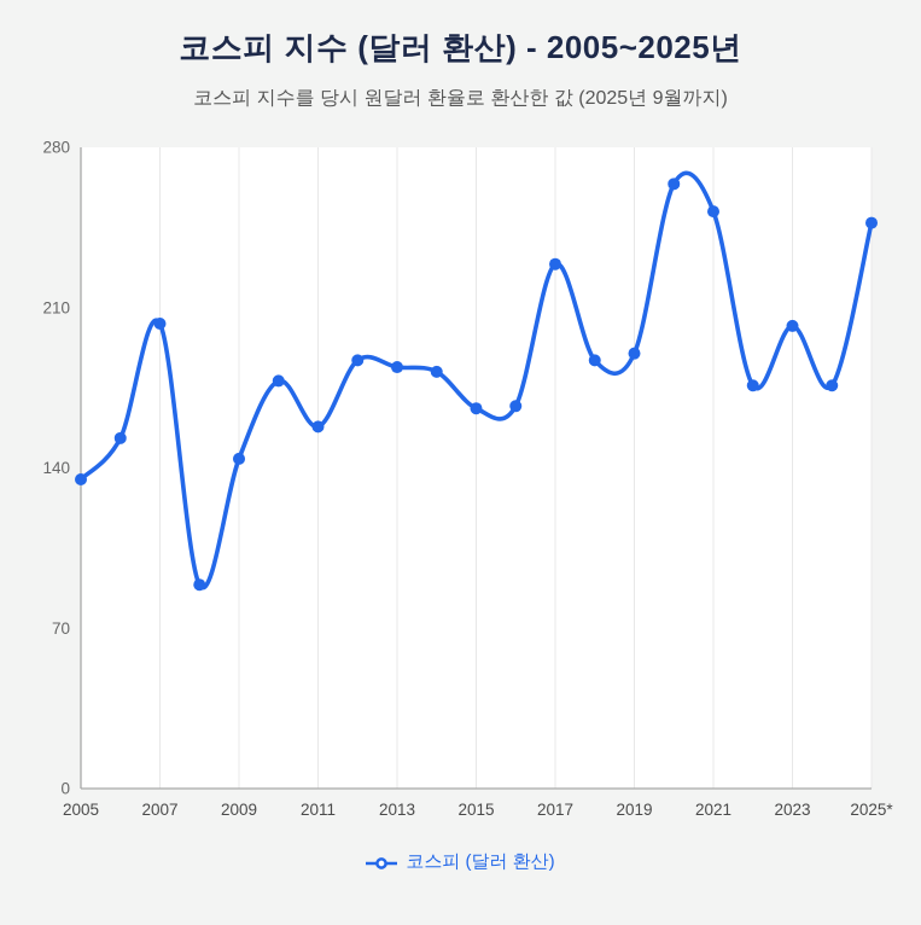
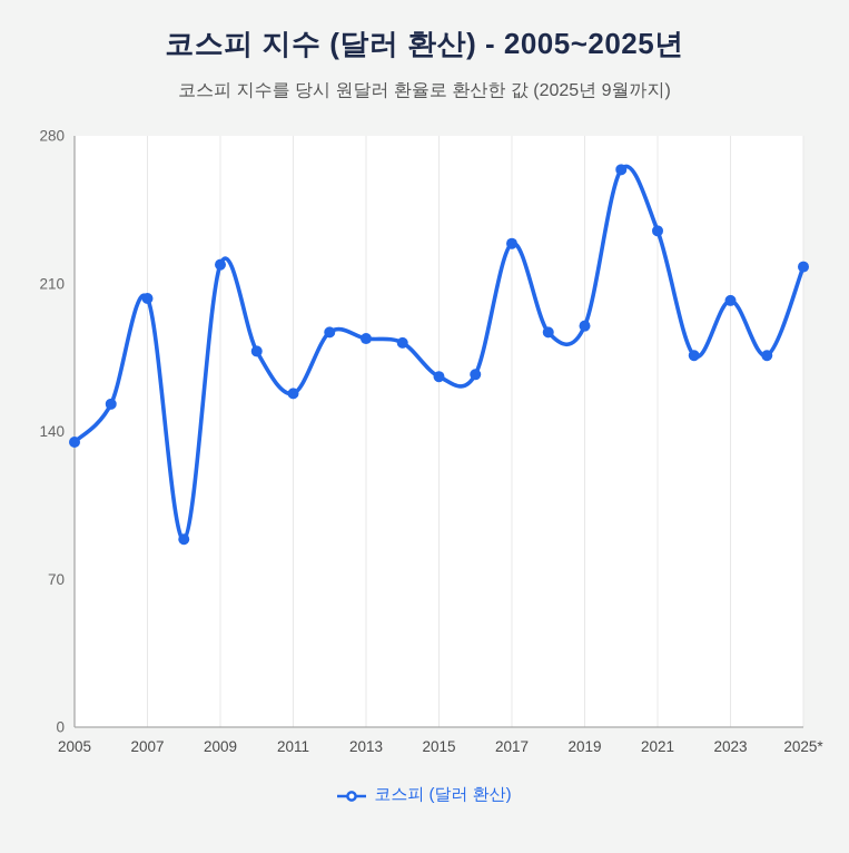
2009: 144 -> 219
2021: 252 -> 235
2025*: 247 -> 218
